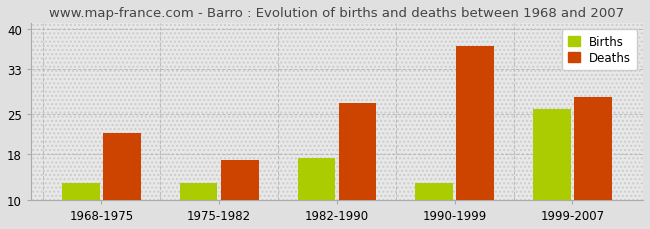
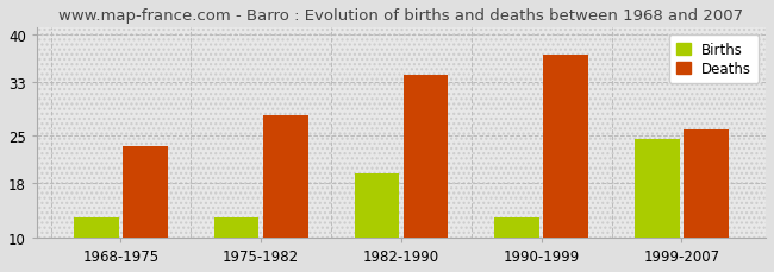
Deaths/1968-1975: 21.8 -> 23.5
Deaths/1975-1982: 17.0 -> 28.0
Births/1982-1990: 17.4 -> 19.5
Deaths/1982-1990: 27.0 -> 34.0
Births/1999-2007: 26.0 -> 24.5
Deaths/1999-2007: 28.0 -> 26.0
